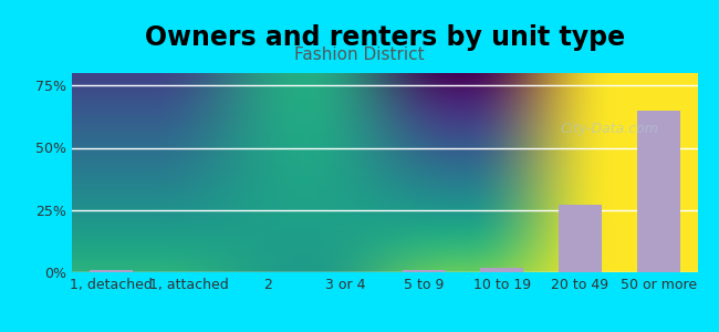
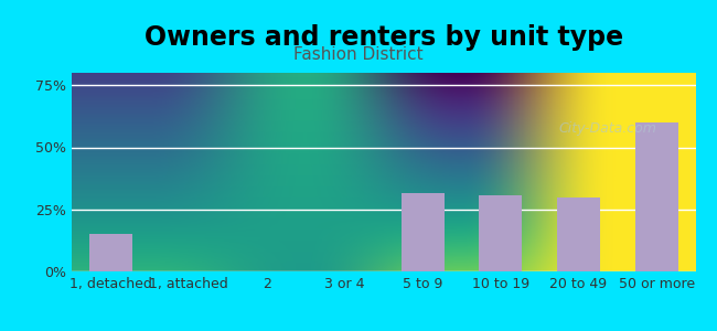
1, detached: 1.0% -> 15.0%
5 to 9: 0.8% -> 31.5%
10 to 19: 1.8% -> 30.5%
20 to 49: 27.0% -> 30.0%
50 or more: 65.0% -> 60.0%
